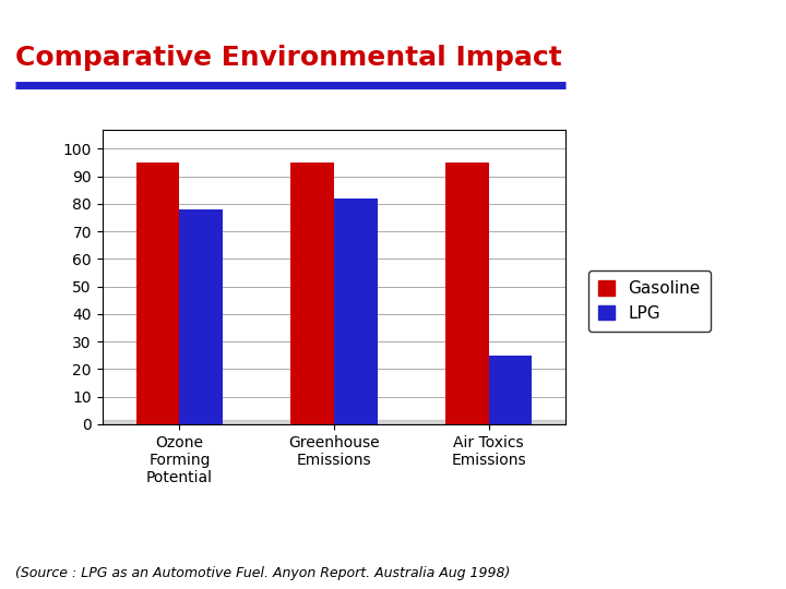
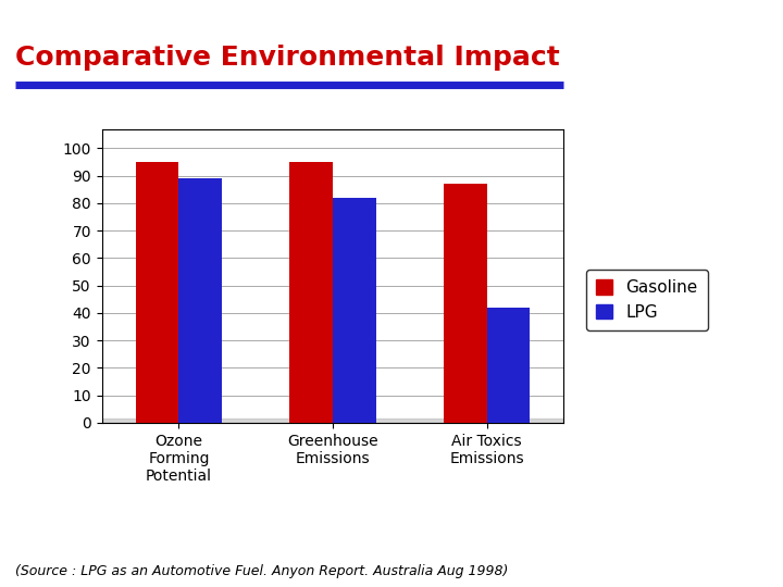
LPG/Ozone Forming Potential: 78 -> 89
Gasoline/Air Toxics Emissions: 95 -> 87
LPG/Air Toxics Emissions: 25 -> 42
